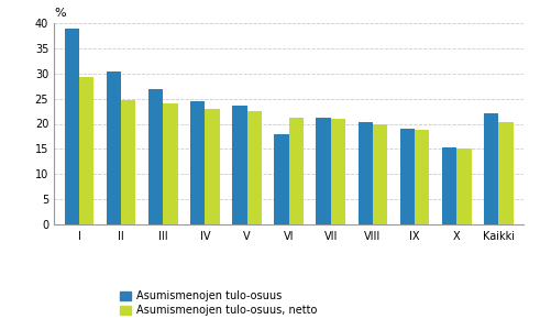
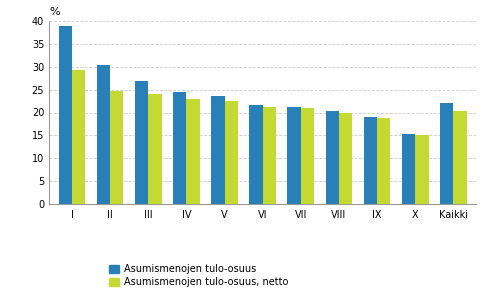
Asumismenojen tulo-osuus/VI: 18.0 -> 21.7
